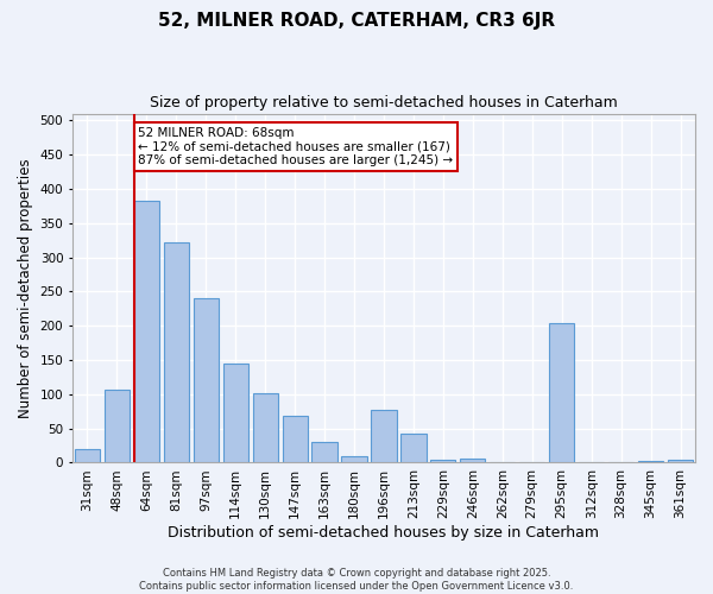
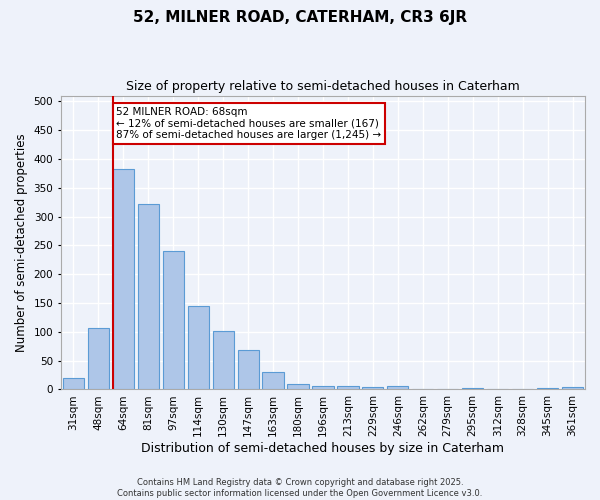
196sqm: 78 -> 6
213sqm: 42 -> 6
295sqm: 204 -> 3
